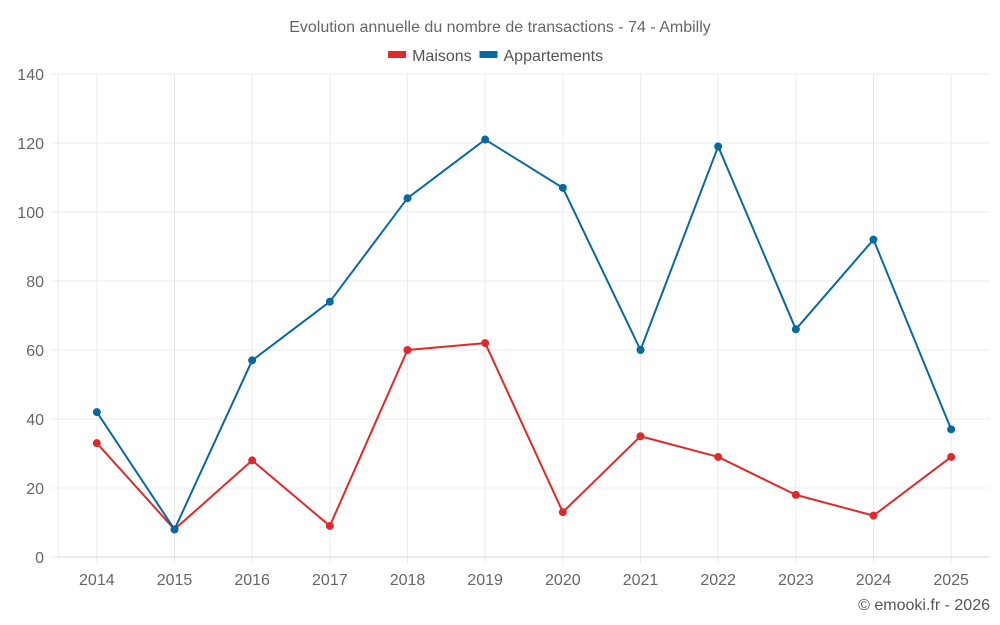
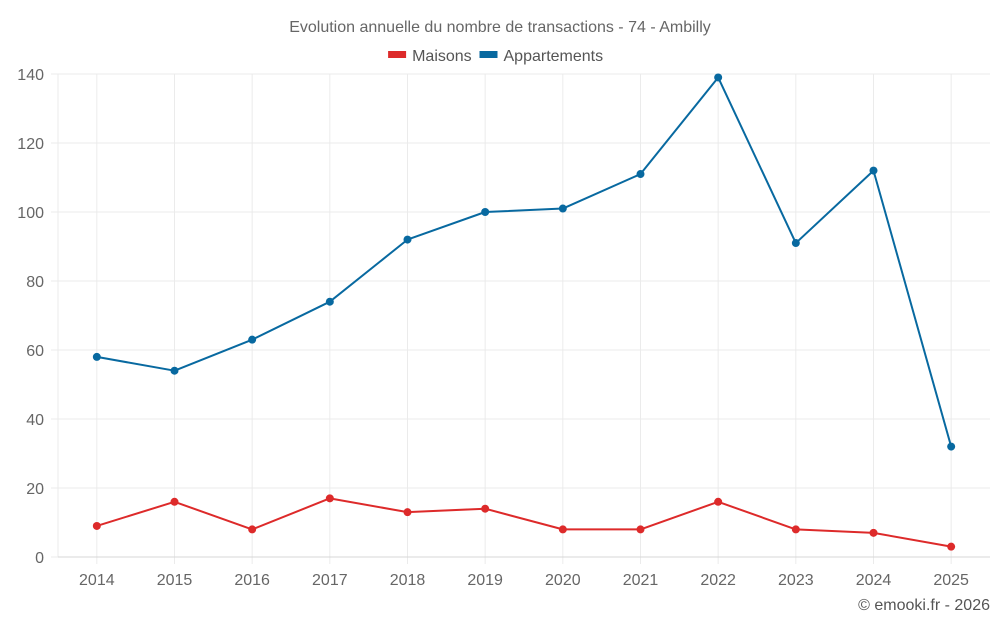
Maisons/2014: 33 -> 9
Appartements/2014: 42 -> 58
Maisons/2015: 8 -> 16
Appartements/2015: 8 -> 54
Maisons/2016: 28 -> 8
Appartements/2016: 57 -> 63
Maisons/2017: 9 -> 17
Maisons/2018: 60 -> 13
Appartements/2018: 104 -> 92
Maisons/2019: 62 -> 14
Appartements/2019: 121 -> 100
Maisons/2020: 13 -> 8
Appartements/2020: 107 -> 101
Maisons/2021: 35 -> 8
Appartements/2021: 60 -> 111
Maisons/2022: 29 -> 16
Appartements/2022: 119 -> 139
Maisons/2023: 18 -> 8
Appartements/2023: 66 -> 91
Maisons/2024: 12 -> 7
Appartements/2024: 92 -> 112
Maisons/2025: 29 -> 3
Appartements/2025: 37 -> 32
